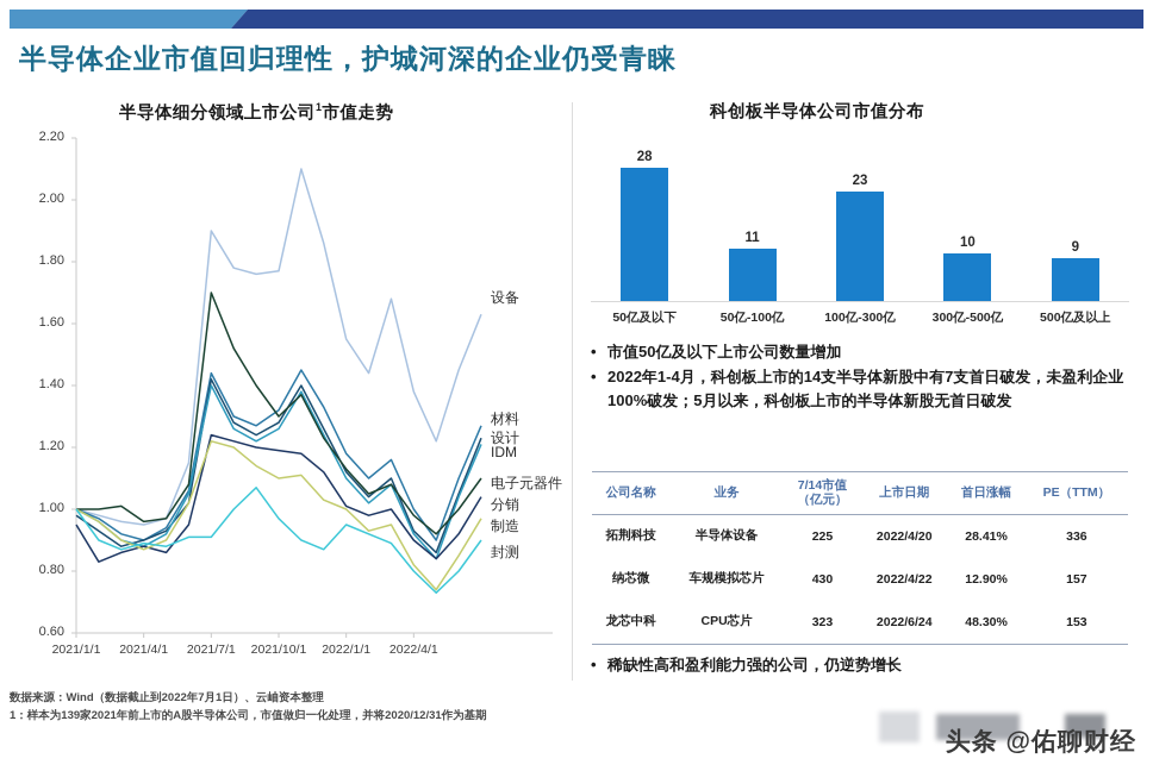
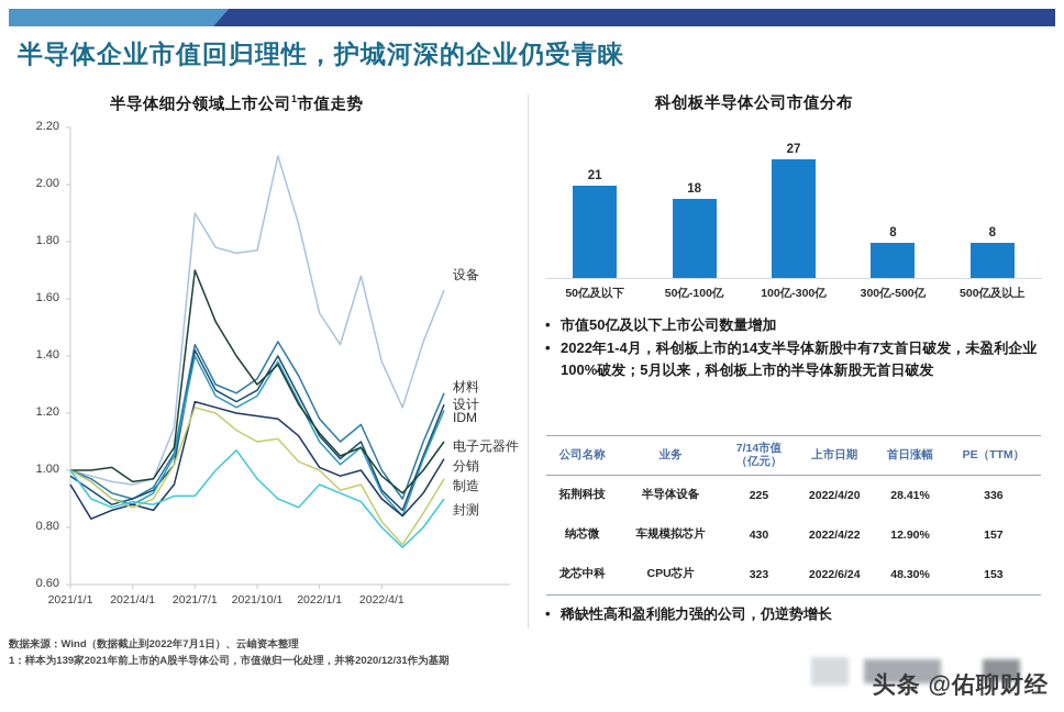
科创板半导体公司市值分布/50亿及以下: 28 -> 21
科创板半导体公司市值分布/50亿-100亿: 11 -> 18
科创板半导体公司市值分布/100亿-300亿: 23 -> 27
科创板半导体公司市值分布/300亿-500亿: 10 -> 8
科创板半导体公司市值分布/500亿及以上: 9 -> 8
